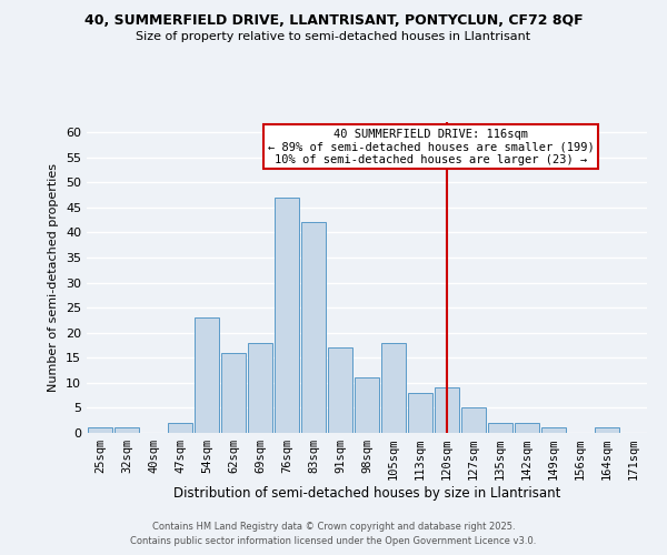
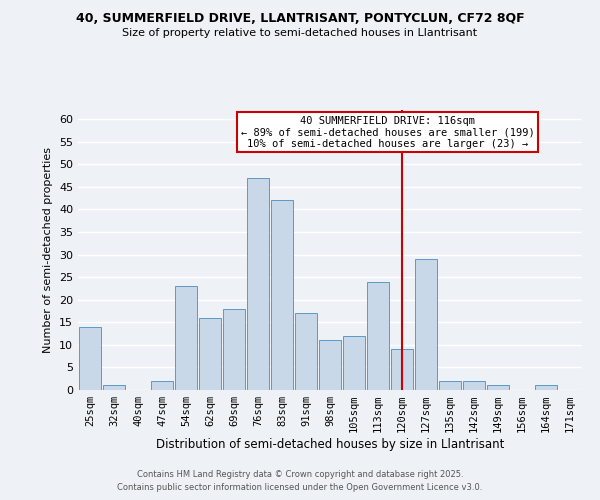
25sqm: 1 -> 14
105sqm: 18 -> 12
113sqm: 8 -> 24
127sqm: 5 -> 29
